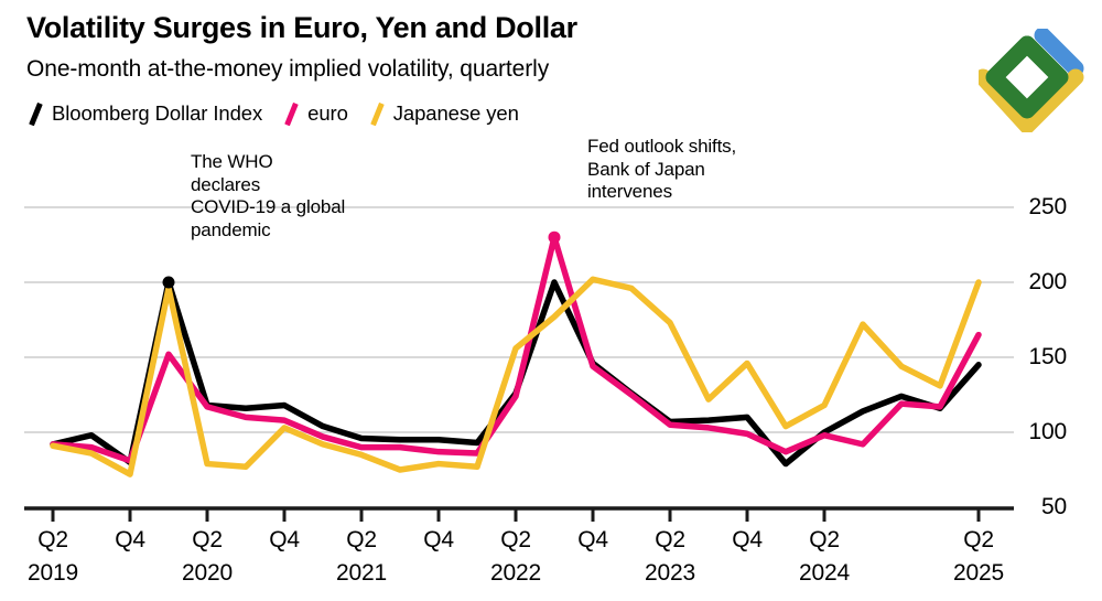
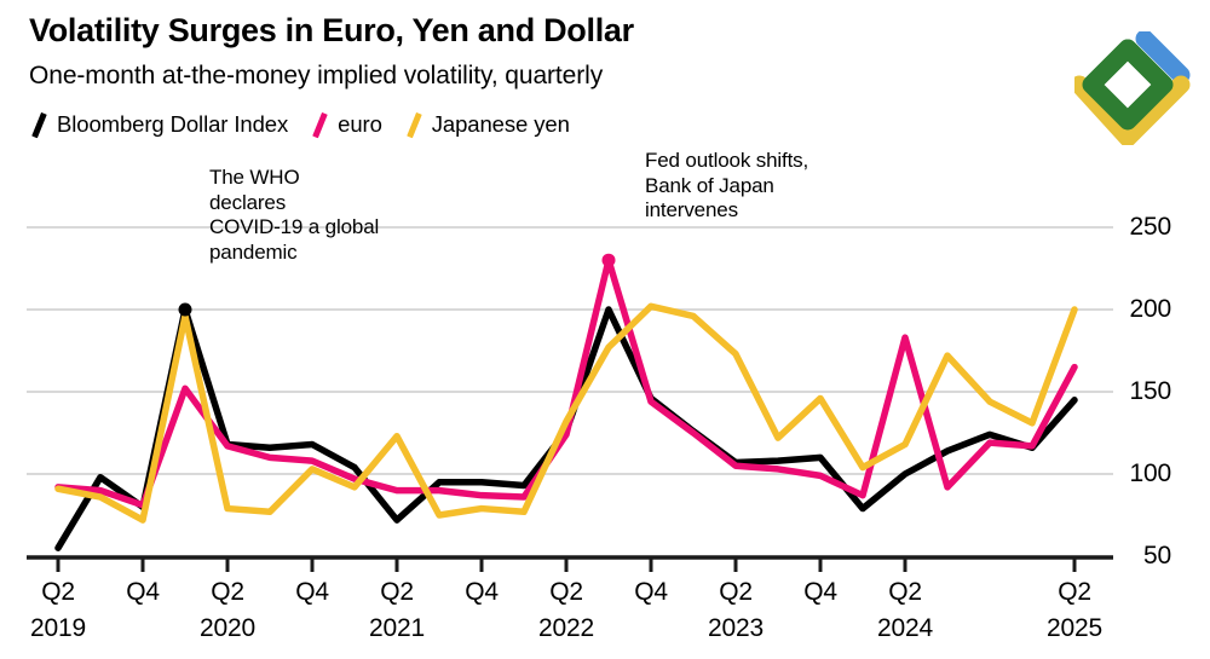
Bloomberg Dollar Index/Q2 2019: 92 -> 55
Bloomberg Dollar Index/Q2 2021: 96 -> 72
Japanese yen/Q2 2021: 85 -> 123
Japanese yen/Q2 2022: 156 -> 132
euro/Q2 2024: 98 -> 183
